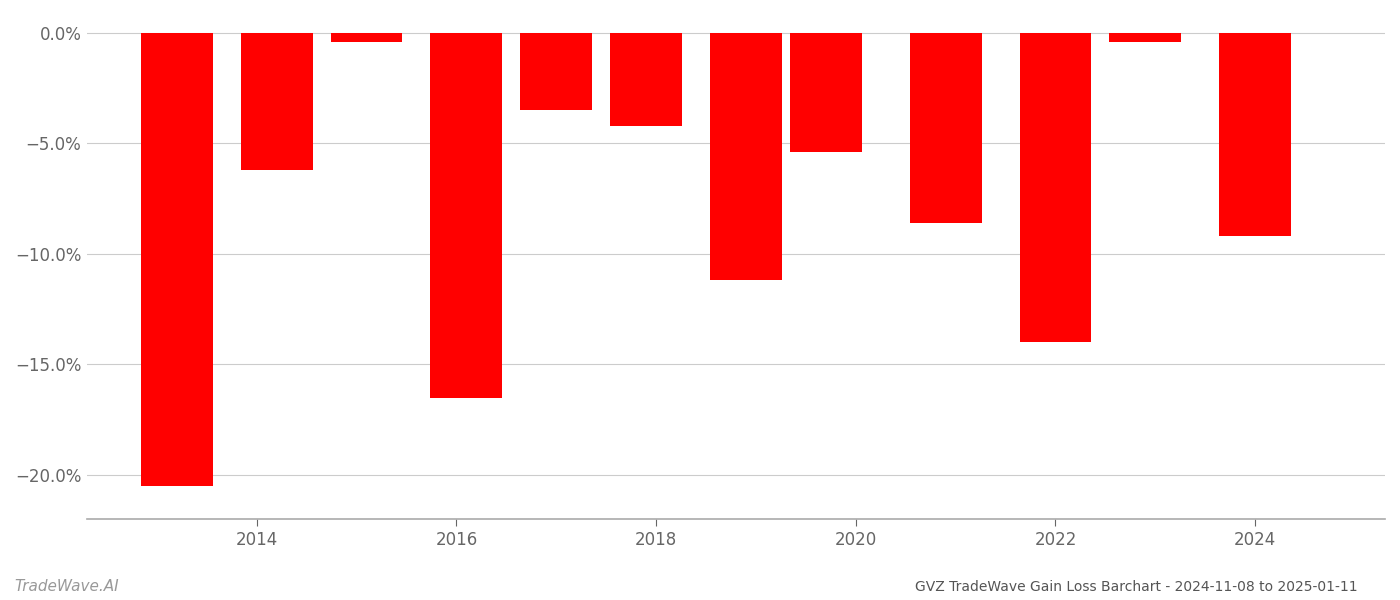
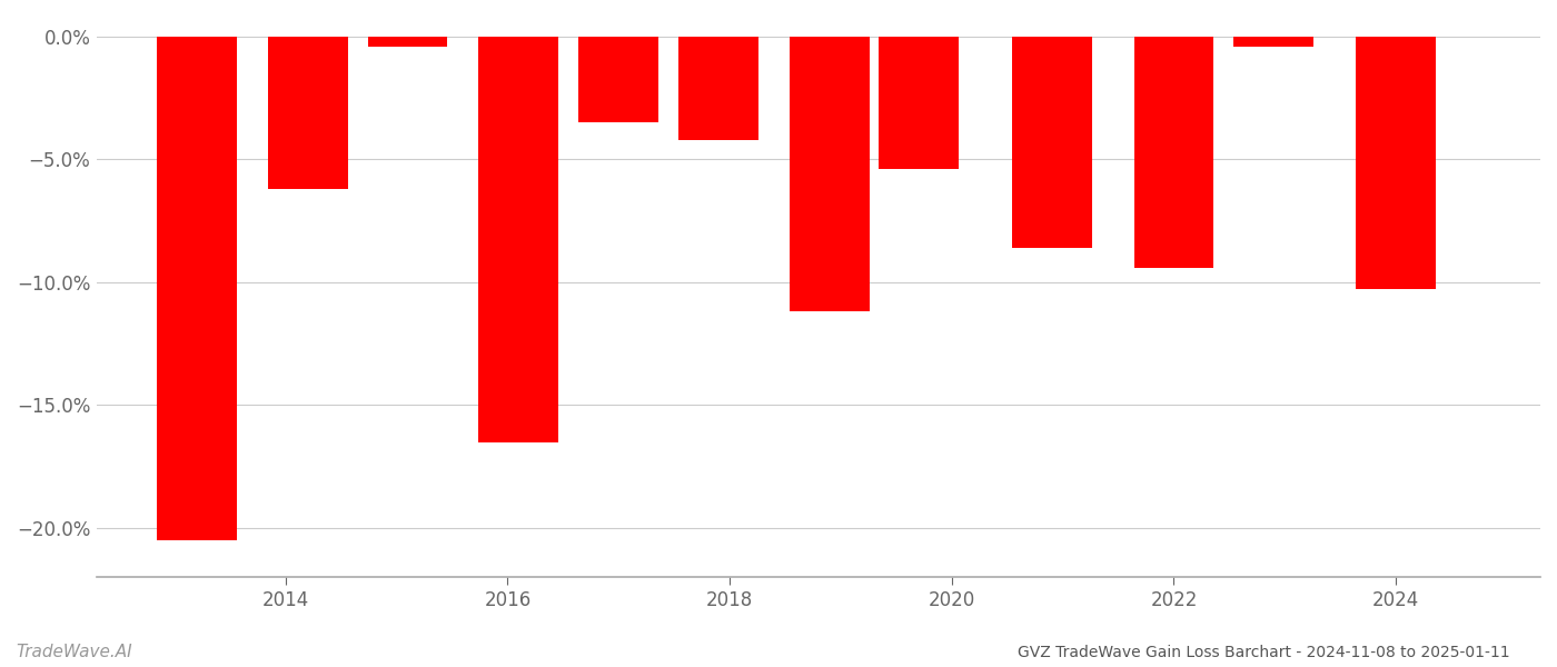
2022: -14.0% -> -9.4%
2024: -9.2% -> -10.3%
